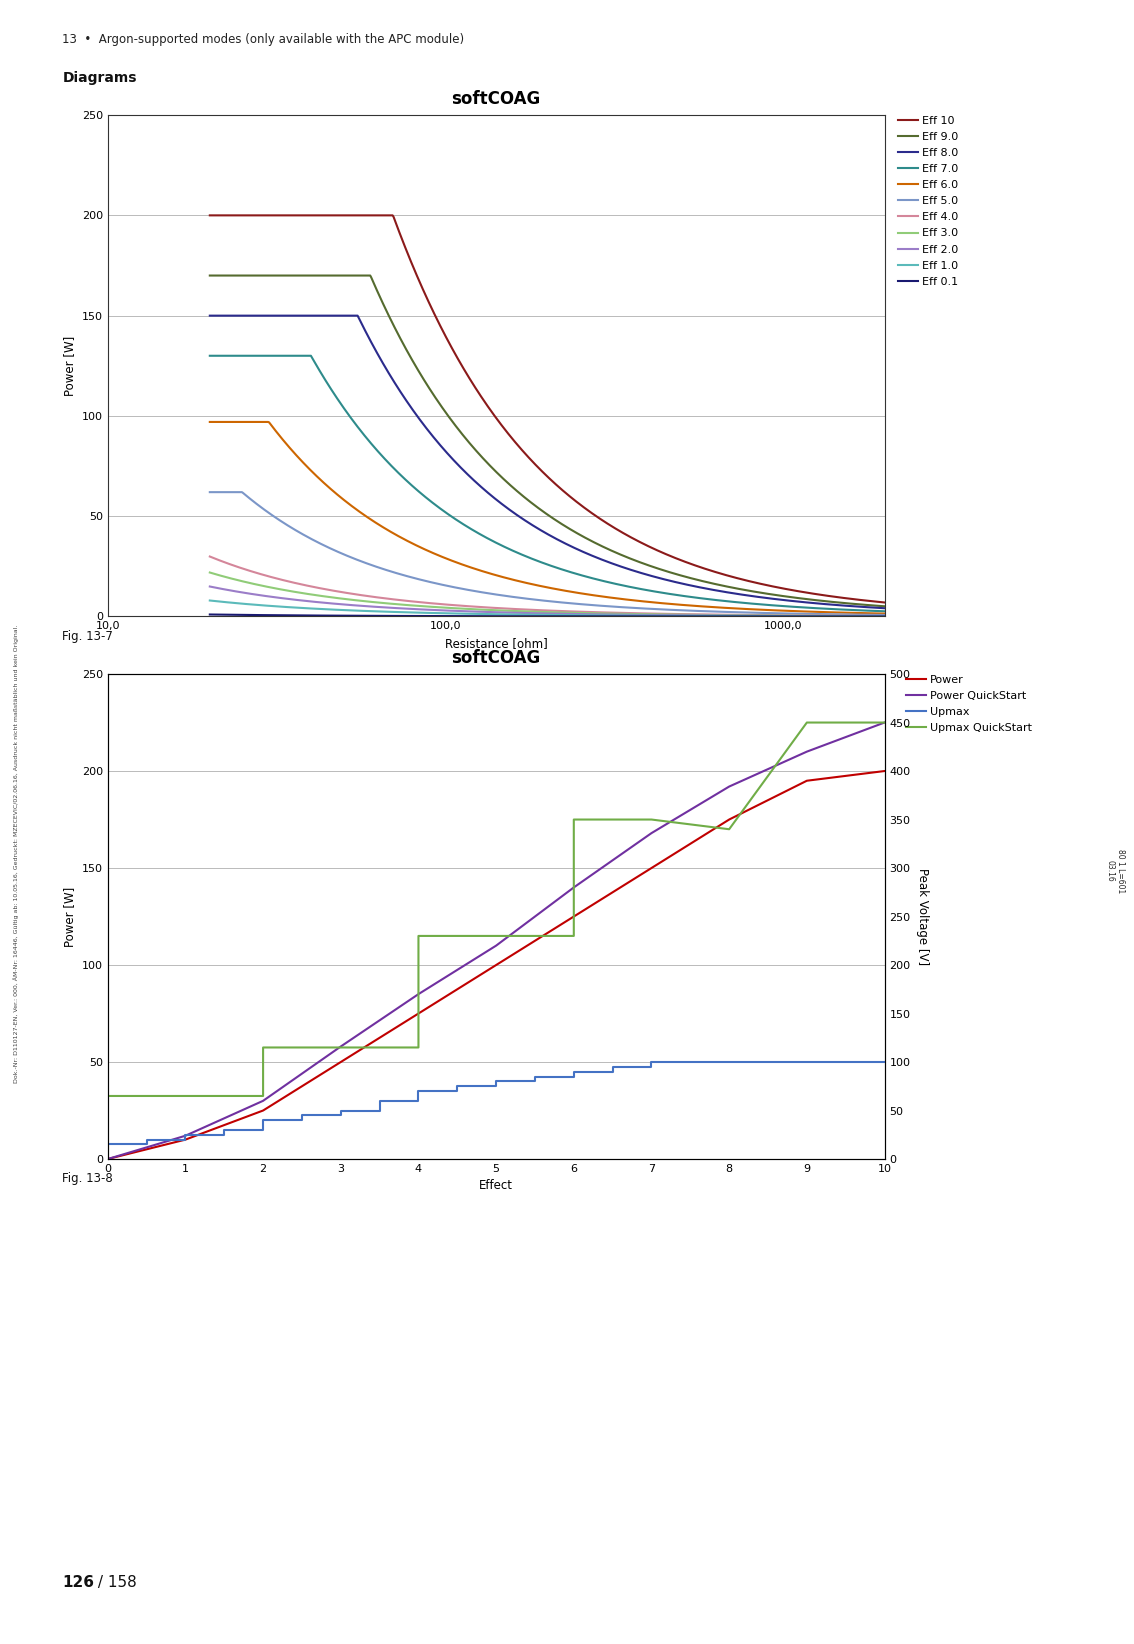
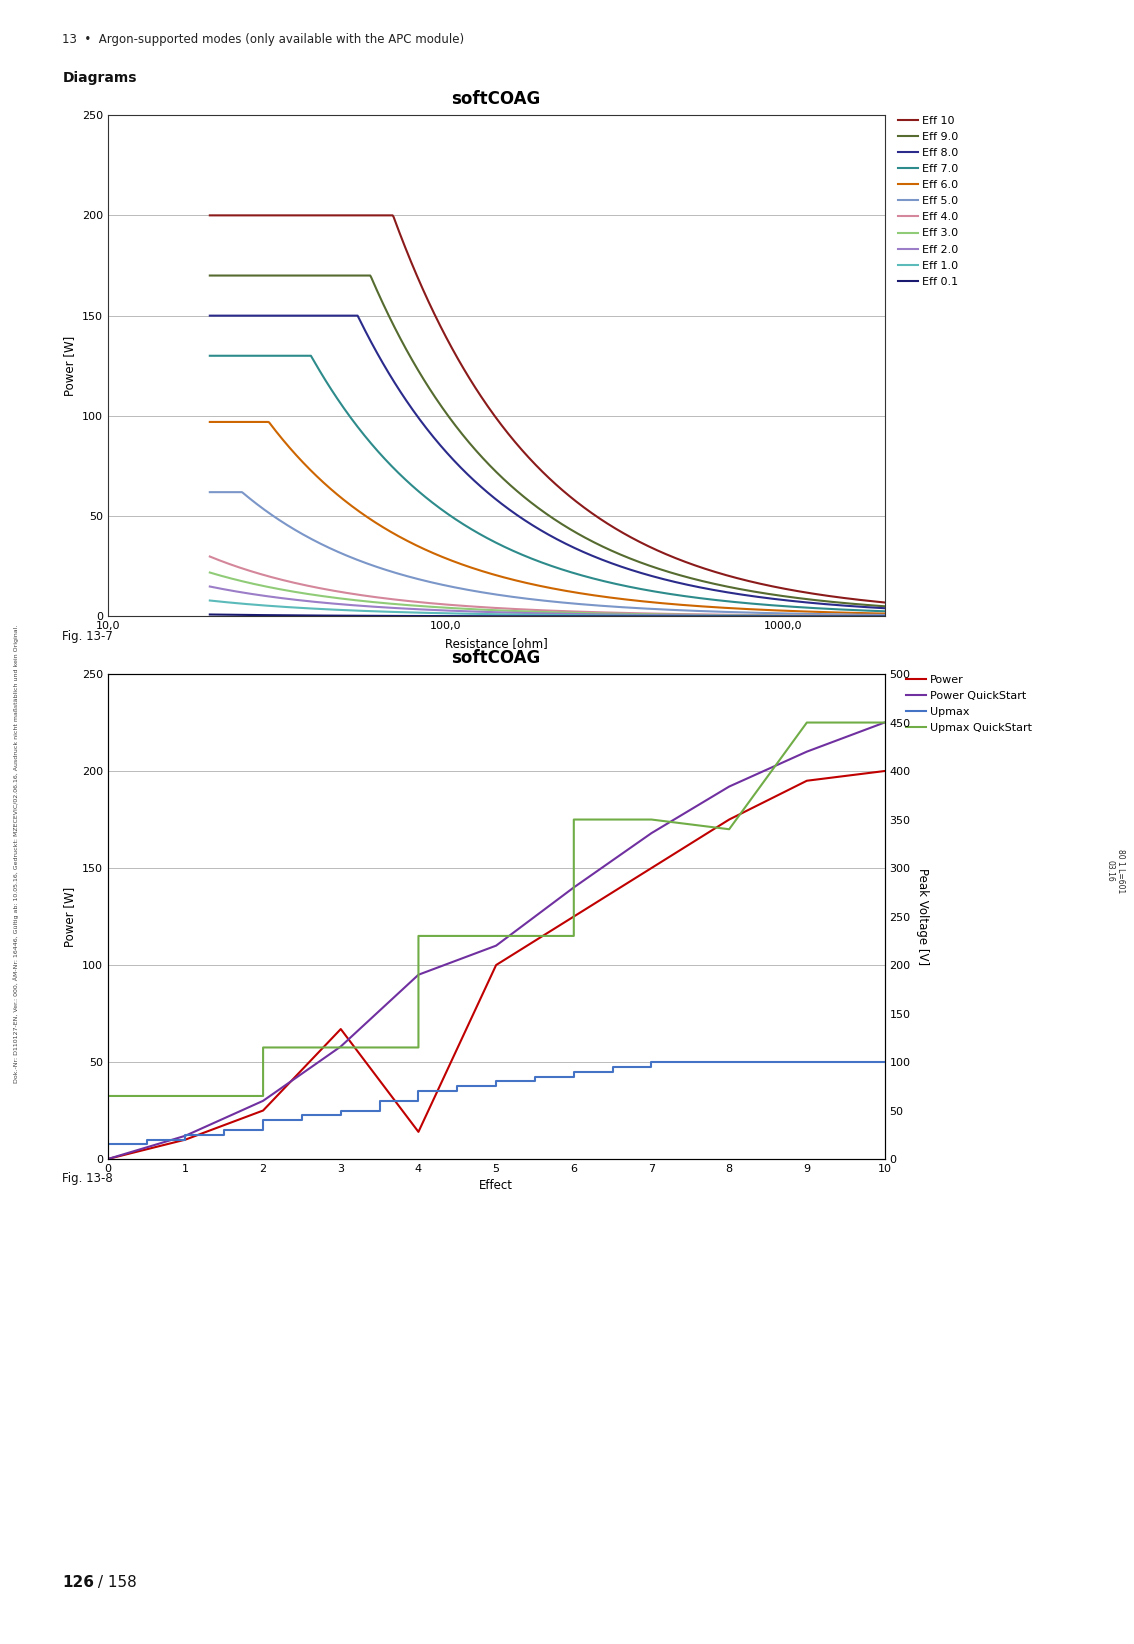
Power/3: 50 -> 67
Power/4: 75 -> 14
Power QuickStart/4: 85 -> 95
